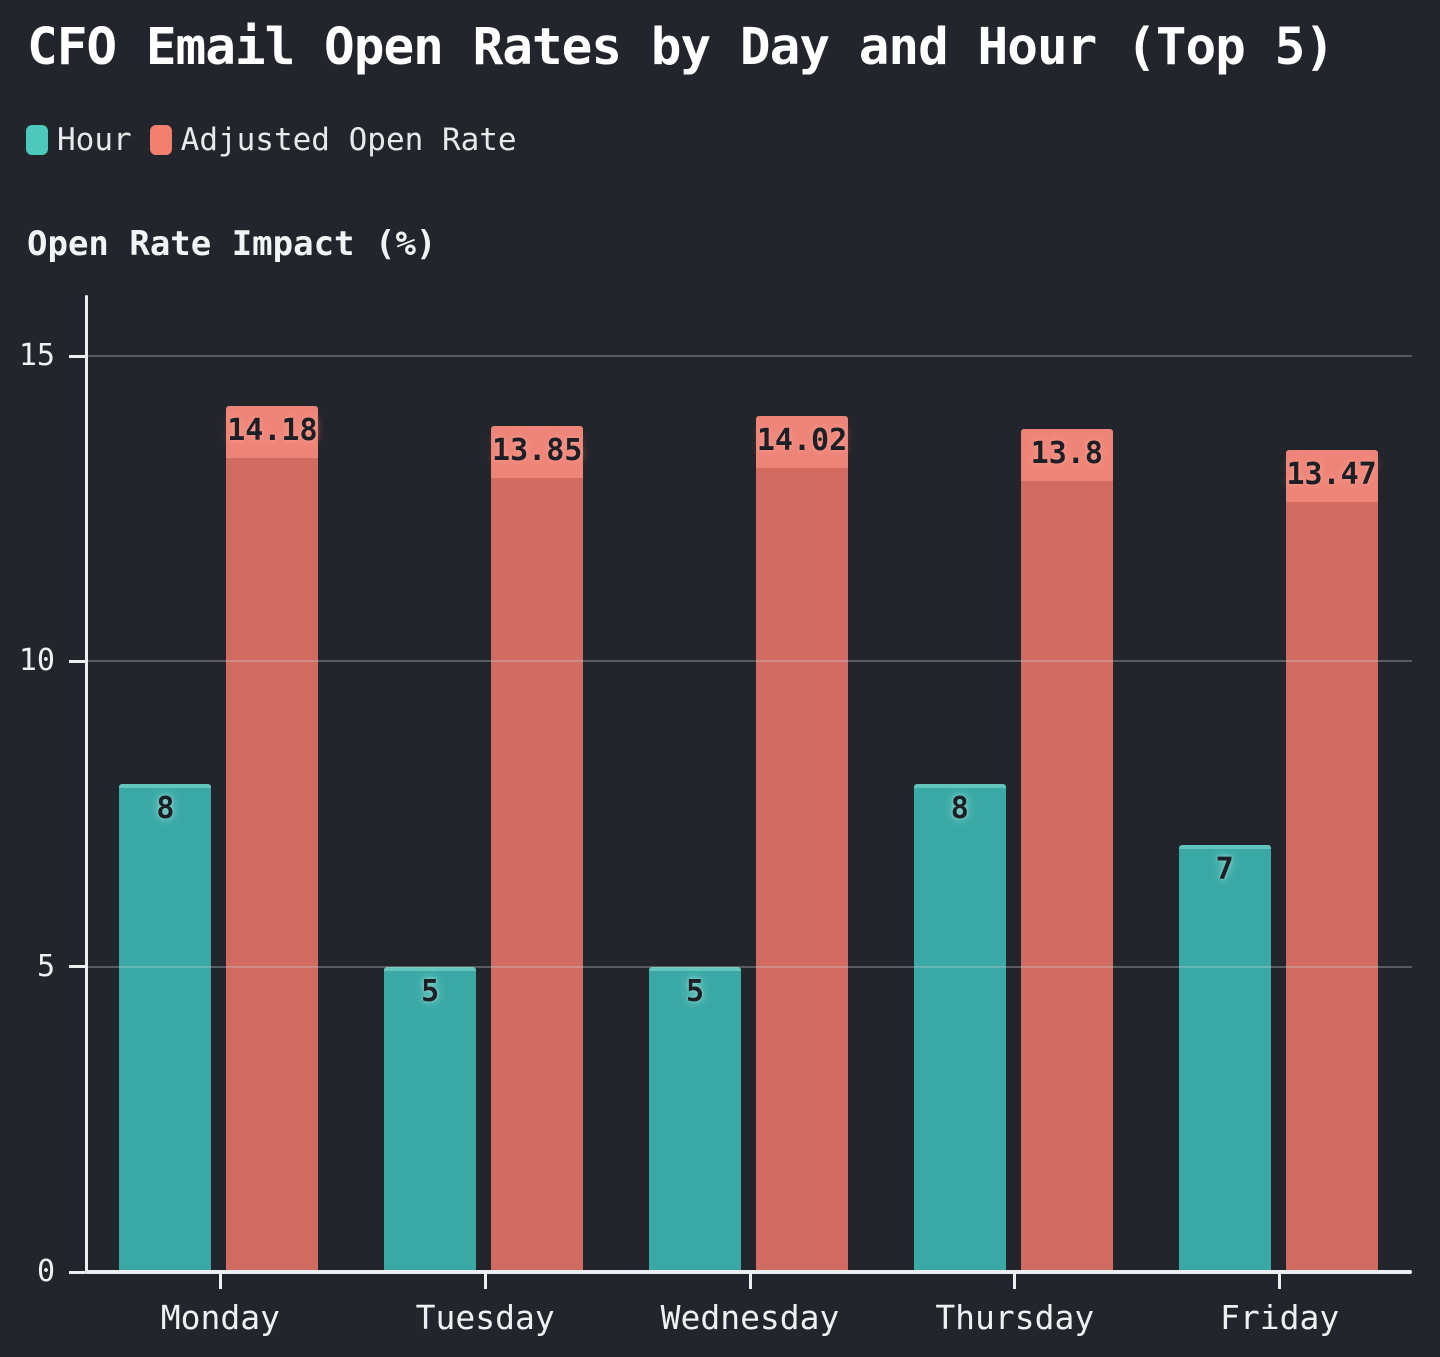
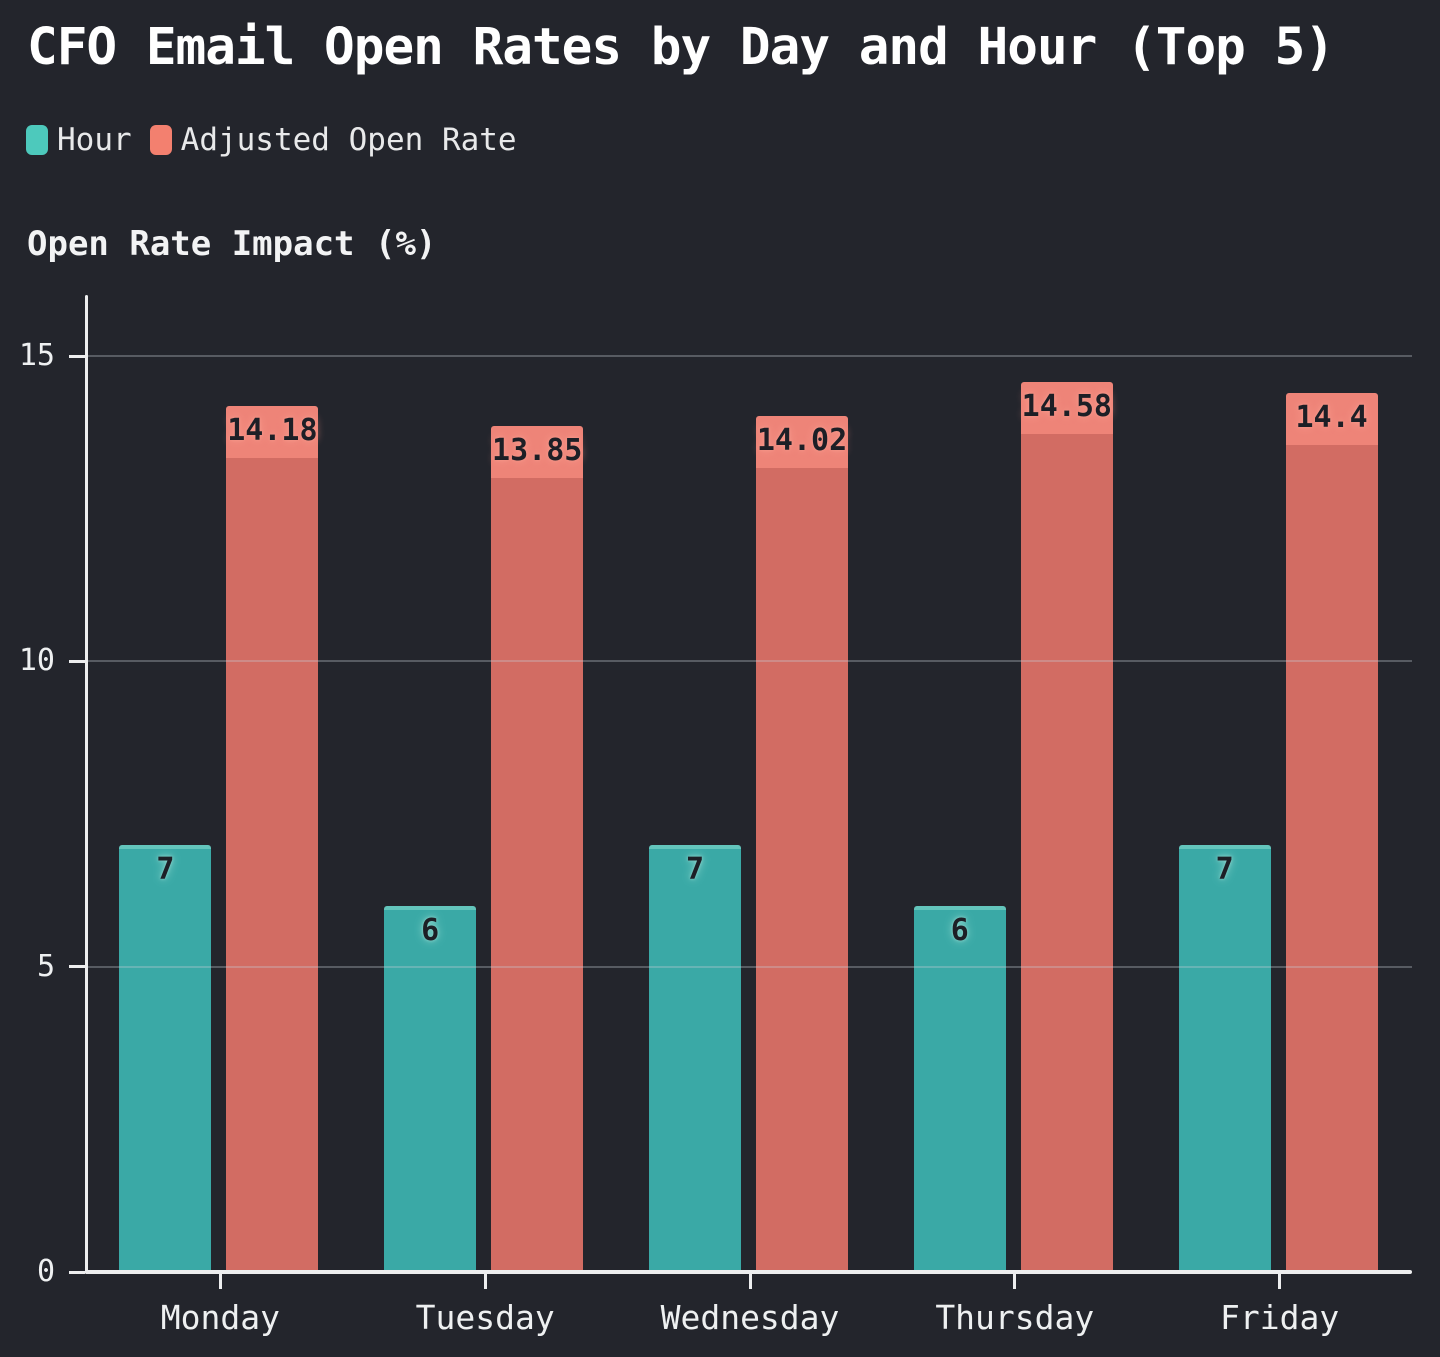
Hour/Monday: 8 -> 7
Hour/Tuesday: 5 -> 6
Hour/Wednesday: 5 -> 7
Hour/Thursday: 8 -> 6
Adjusted Open Rate/Thursday: 13.8 -> 14.58
Adjusted Open Rate/Friday: 13.47 -> 14.4
